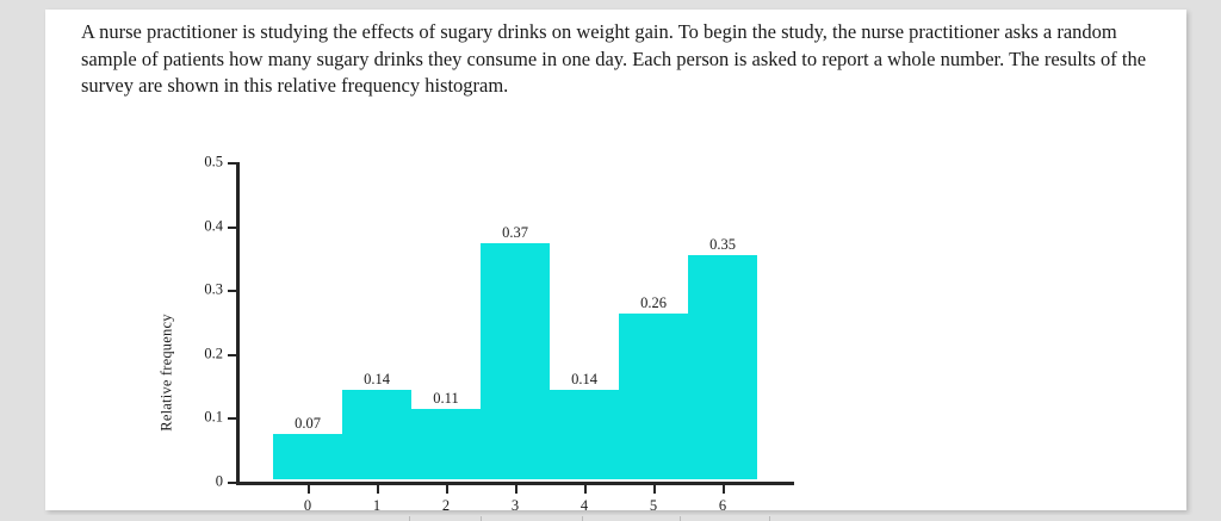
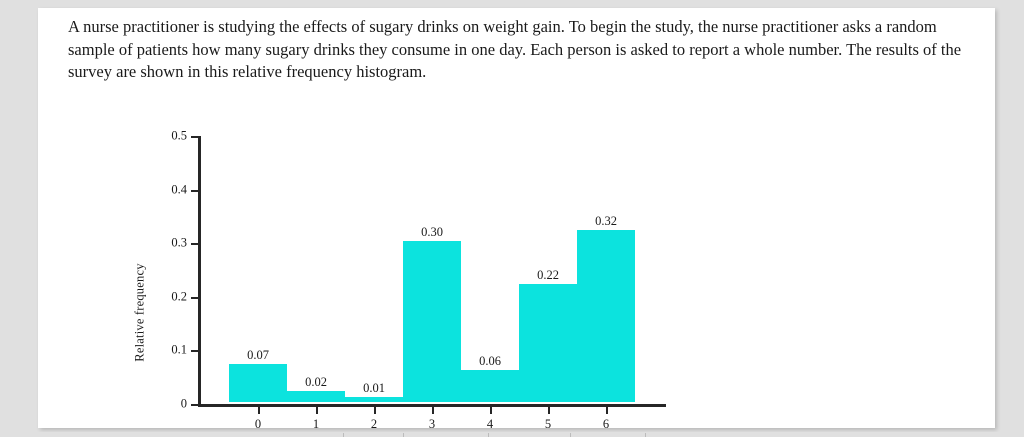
1: 0.14 -> 0.02
2: 0.11 -> 0.01
3: 0.37 -> 0.30
4: 0.14 -> 0.06
5: 0.26 -> 0.22
6: 0.35 -> 0.32
